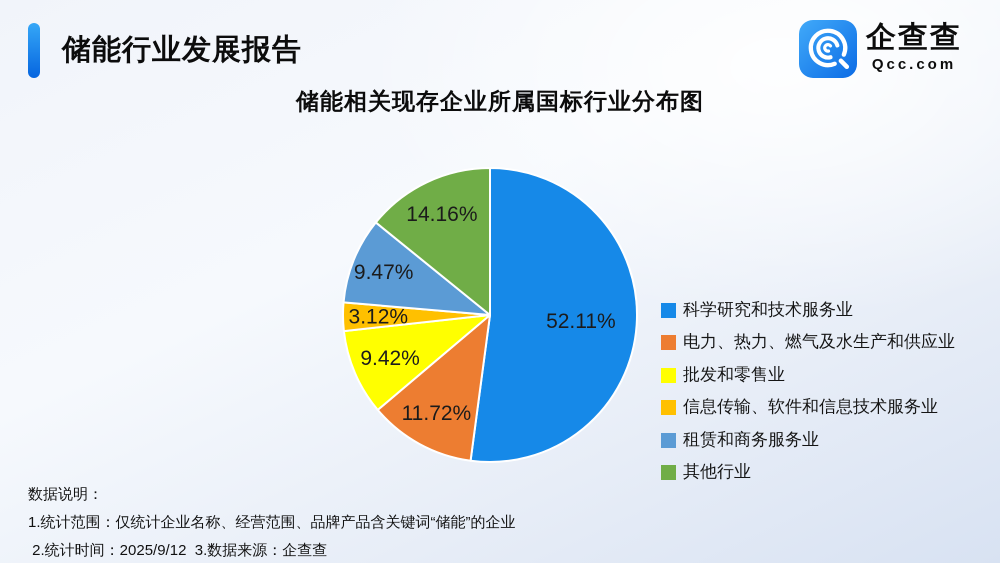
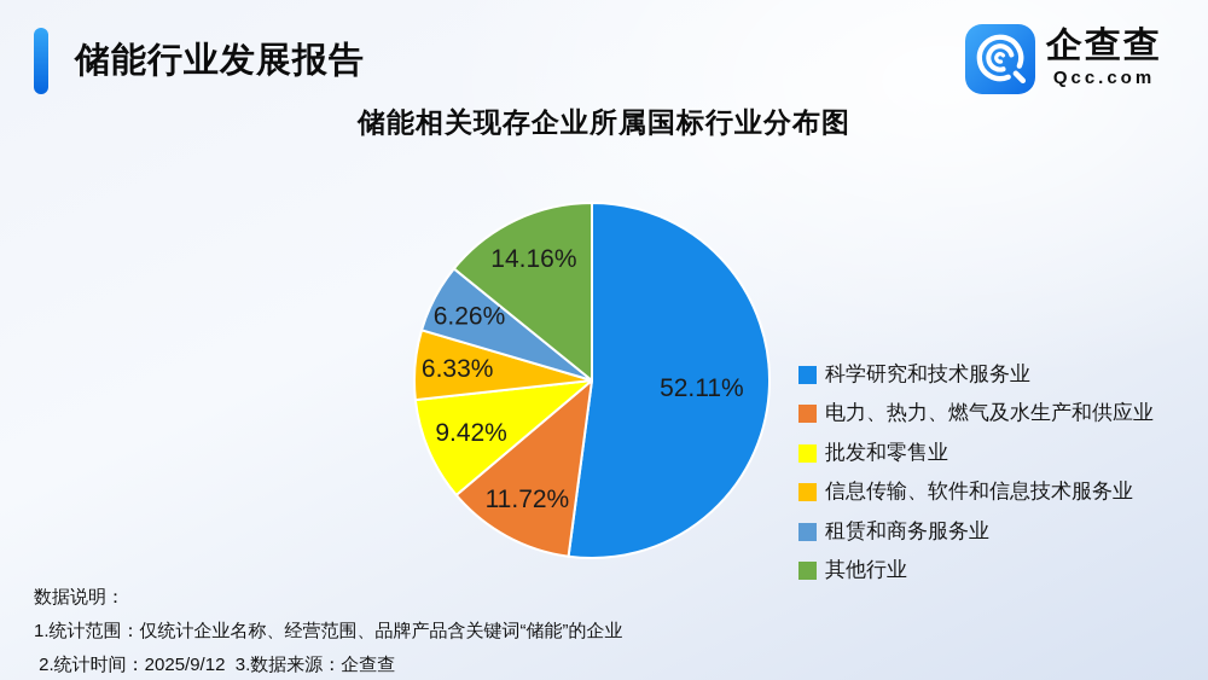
信息传输、软件和信息技术服务业: 3.12% -> 6.33%
租赁和商务服务业: 9.47% -> 6.26%
